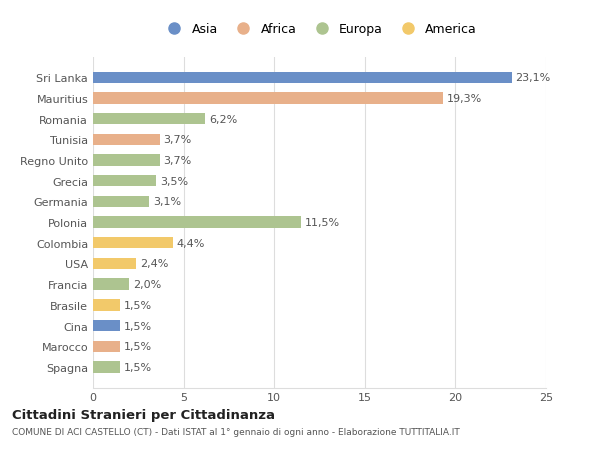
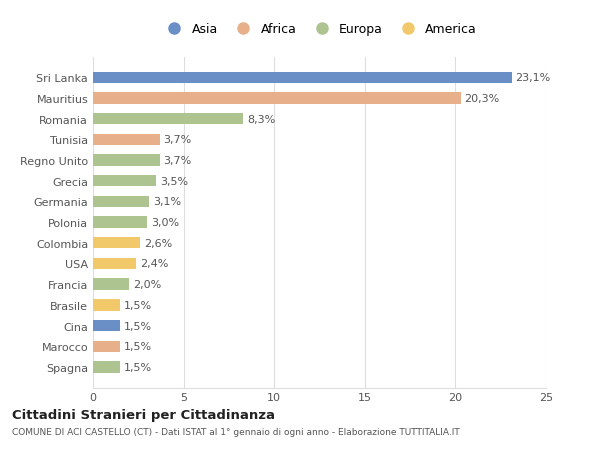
Mauritius: 19,3% -> 20,3%
Romania: 6,2% -> 8,3%
Polonia: 11,5% -> 3,0%
Colombia: 4,4% -> 2,6%
